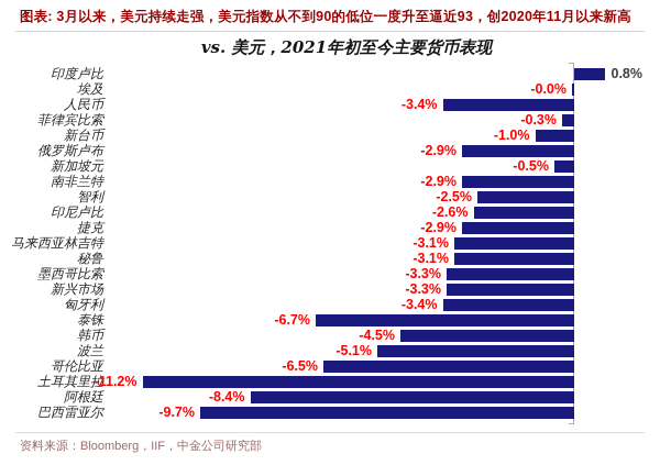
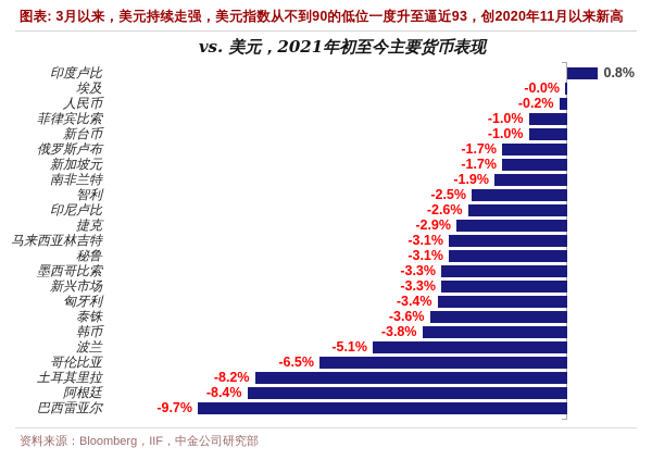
人民币: -3.4% -> -0.2%
菲律宾比索: -0.3% -> -1.0%
俄罗斯卢布: -2.9% -> -1.7%
新加坡元: -0.5% -> -1.7%
南非兰特: -2.9% -> -1.9%
泰铢: -6.7% -> -3.6%
韩币: -4.5% -> -3.8%
土耳其里拉: -11.2% -> -8.2%
